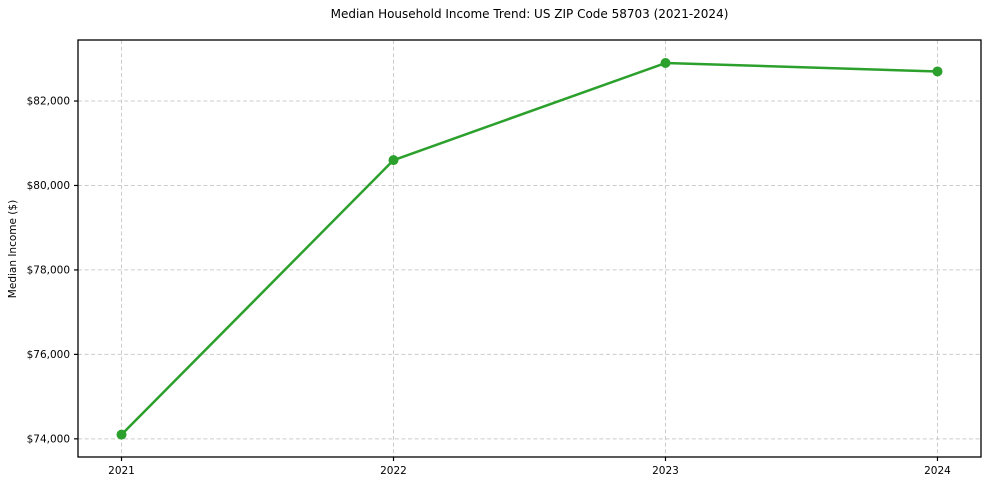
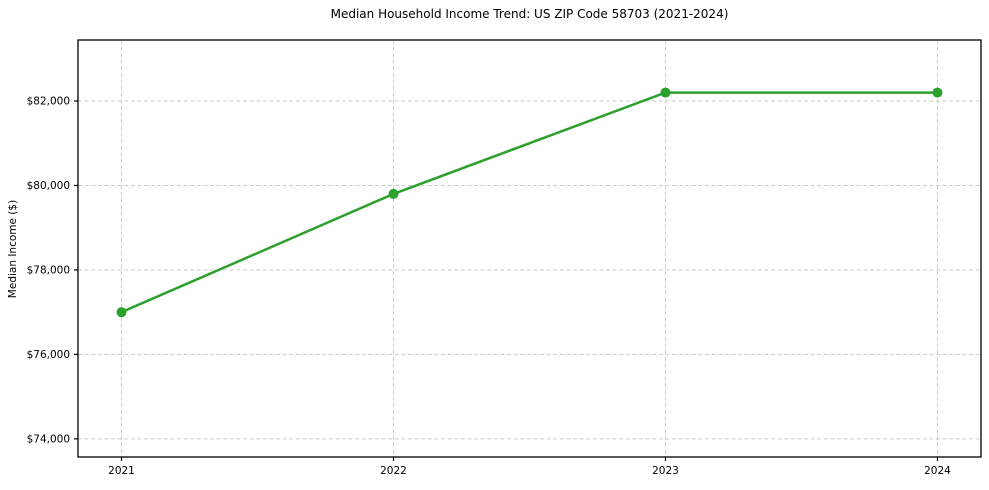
2021: $74100 -> $77000
2022: $80600 -> $79800
2023: $82900 -> $82200
2024: $82700 -> $82200
